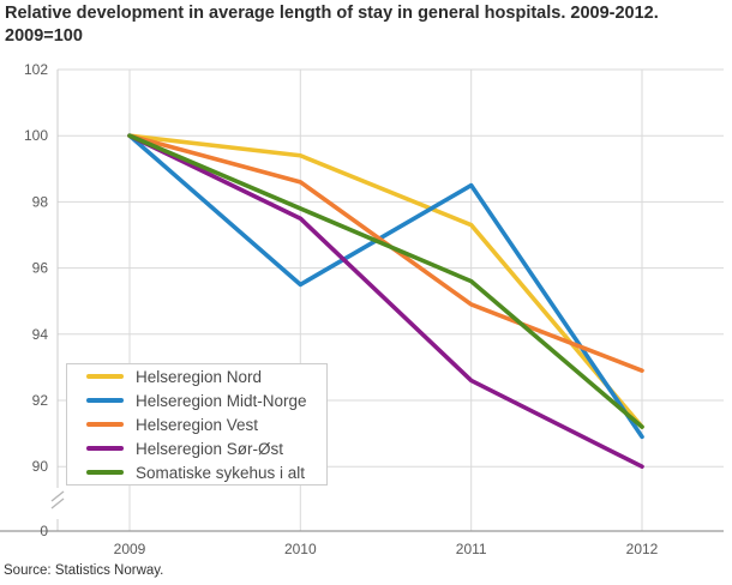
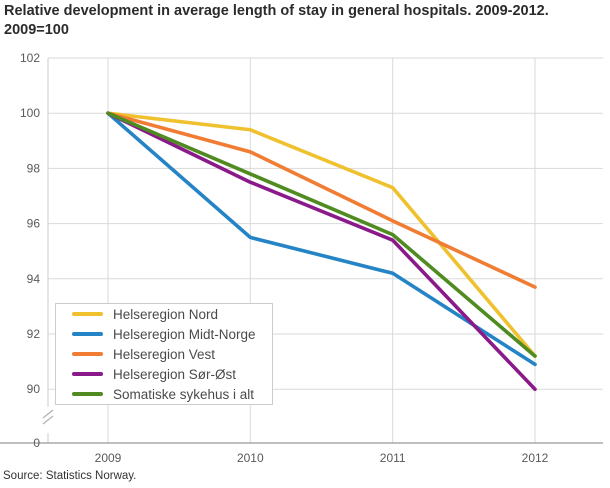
Helseregion Midt-Norge/2011: 98.5 -> 94.2
Helseregion Vest/2011: 94.9 -> 96.1
Helseregion Sør-Øst/2011: 92.6 -> 95.4
Helseregion Vest/2012: 92.9 -> 93.7
